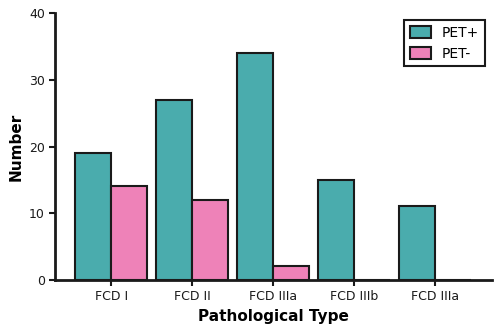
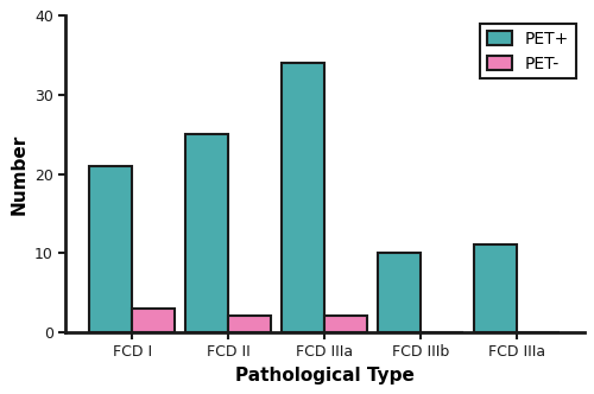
PET+/FCD I: 19 -> 21
PET-/FCD I: 14 -> 3
PET+/FCD II: 27 -> 25
PET-/FCD II: 12 -> 2
PET+/FCD IIIb: 15 -> 10
